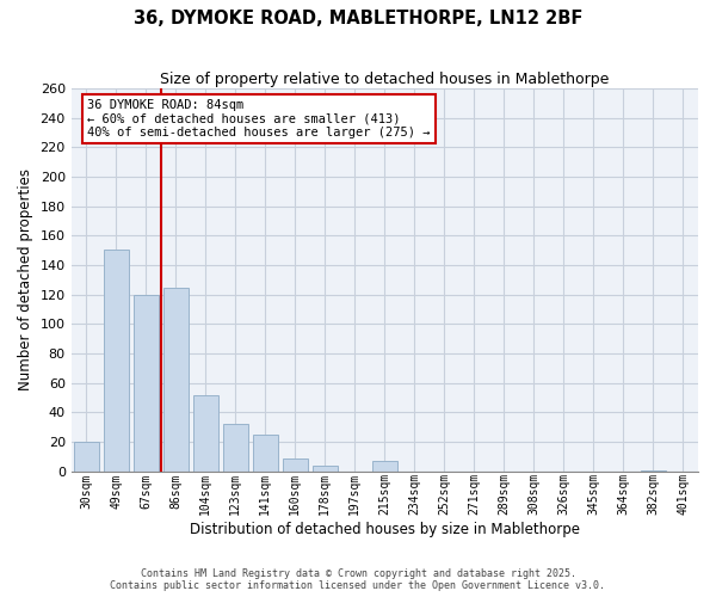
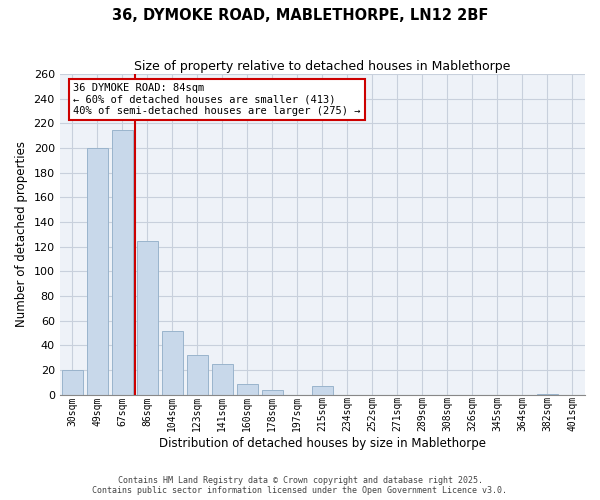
49sqm: 151 -> 200
67sqm: 120 -> 215
